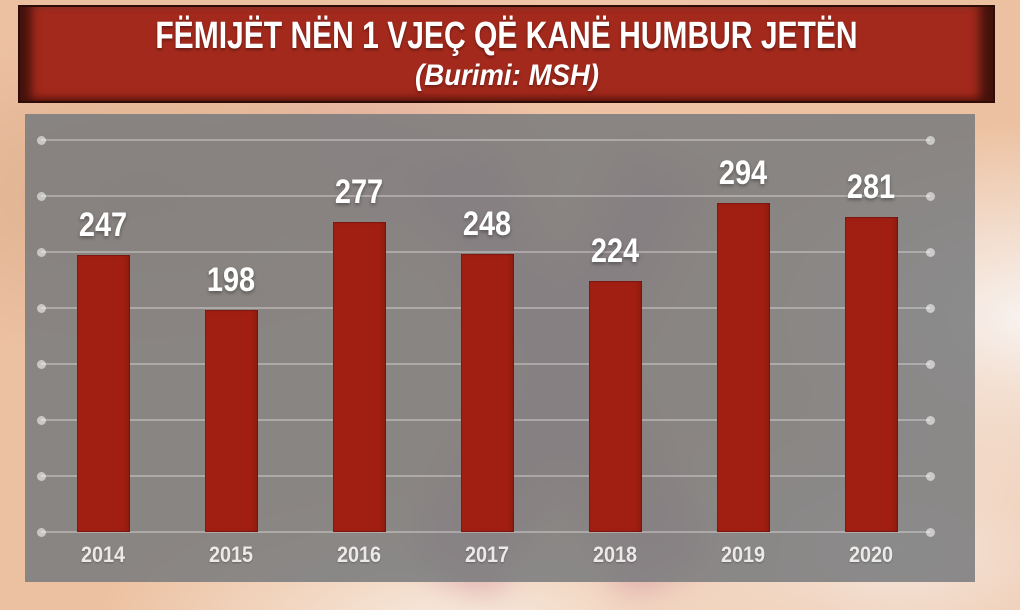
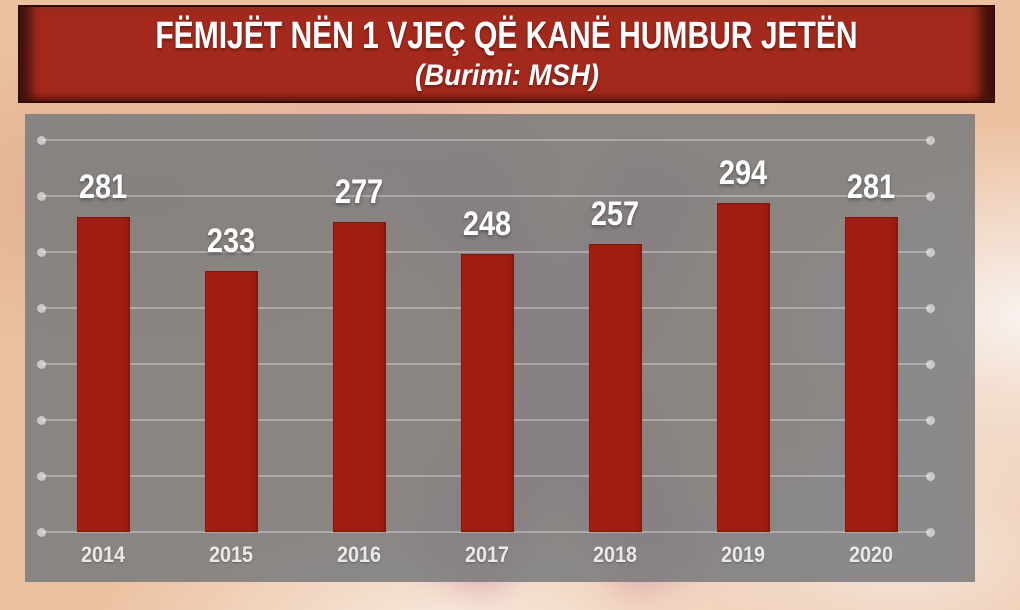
2014: 247 -> 281
2015: 198 -> 233
2018: 224 -> 257
